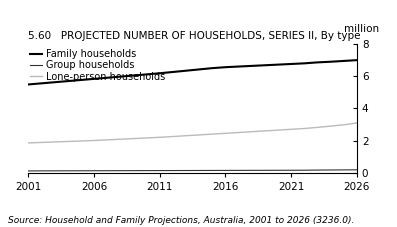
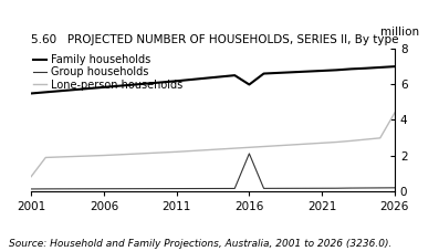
Lone-person households/2001: 1.9 -> 0.8
Family households/2016: 6.6 -> 6.0
Group households/2016: 0.1 -> 2.1
Lone-person households/2026: 3.1 -> 4.4
